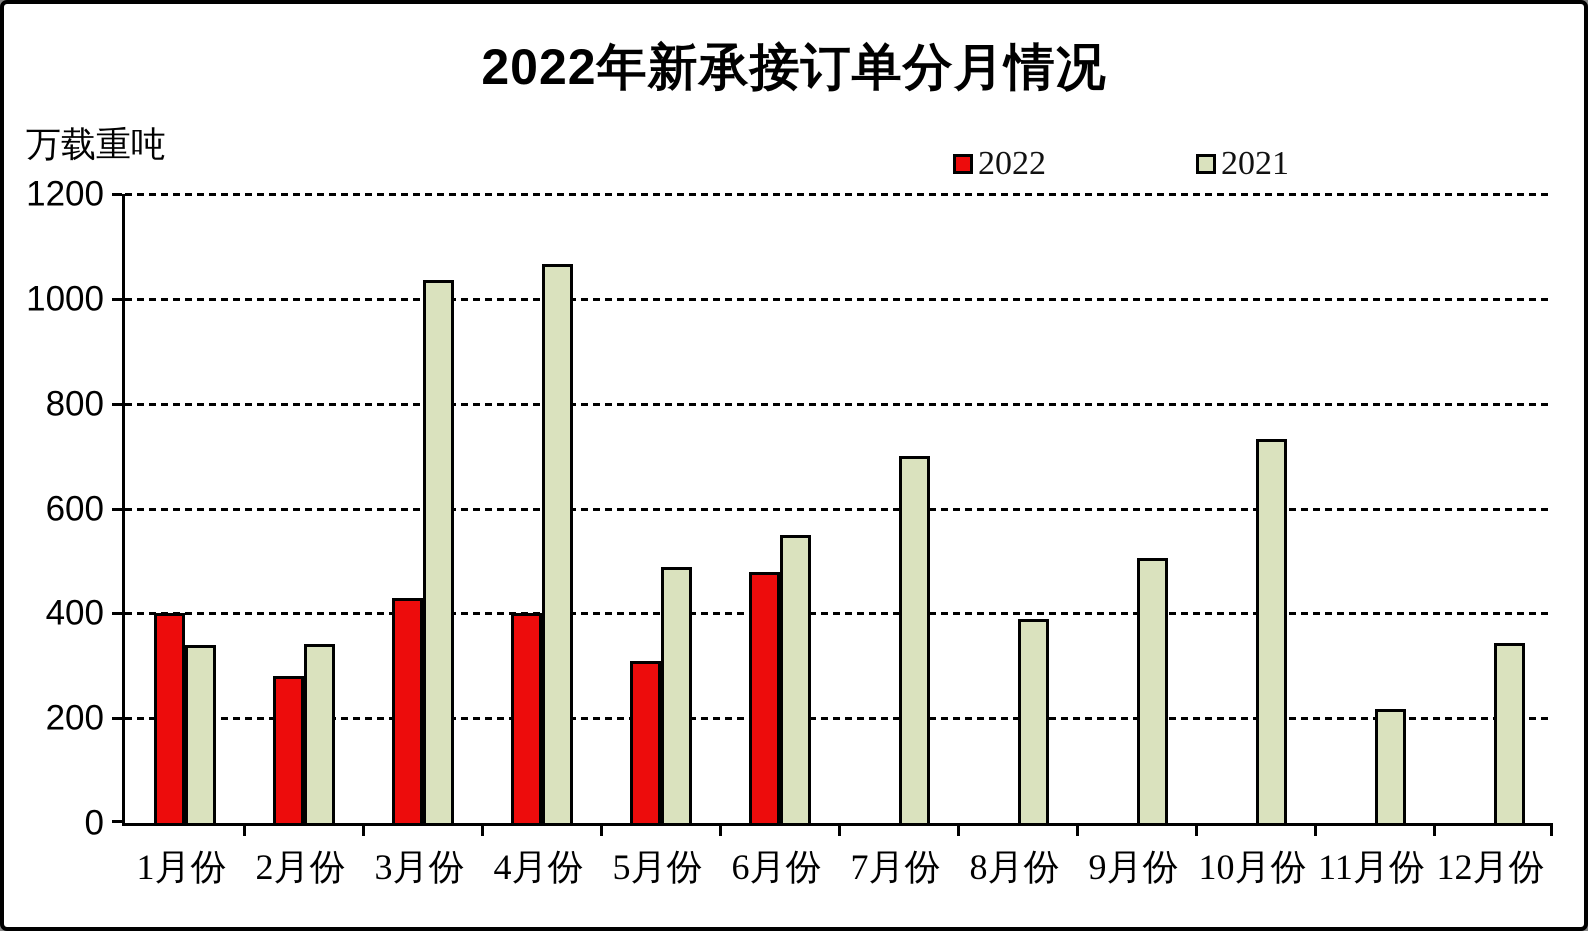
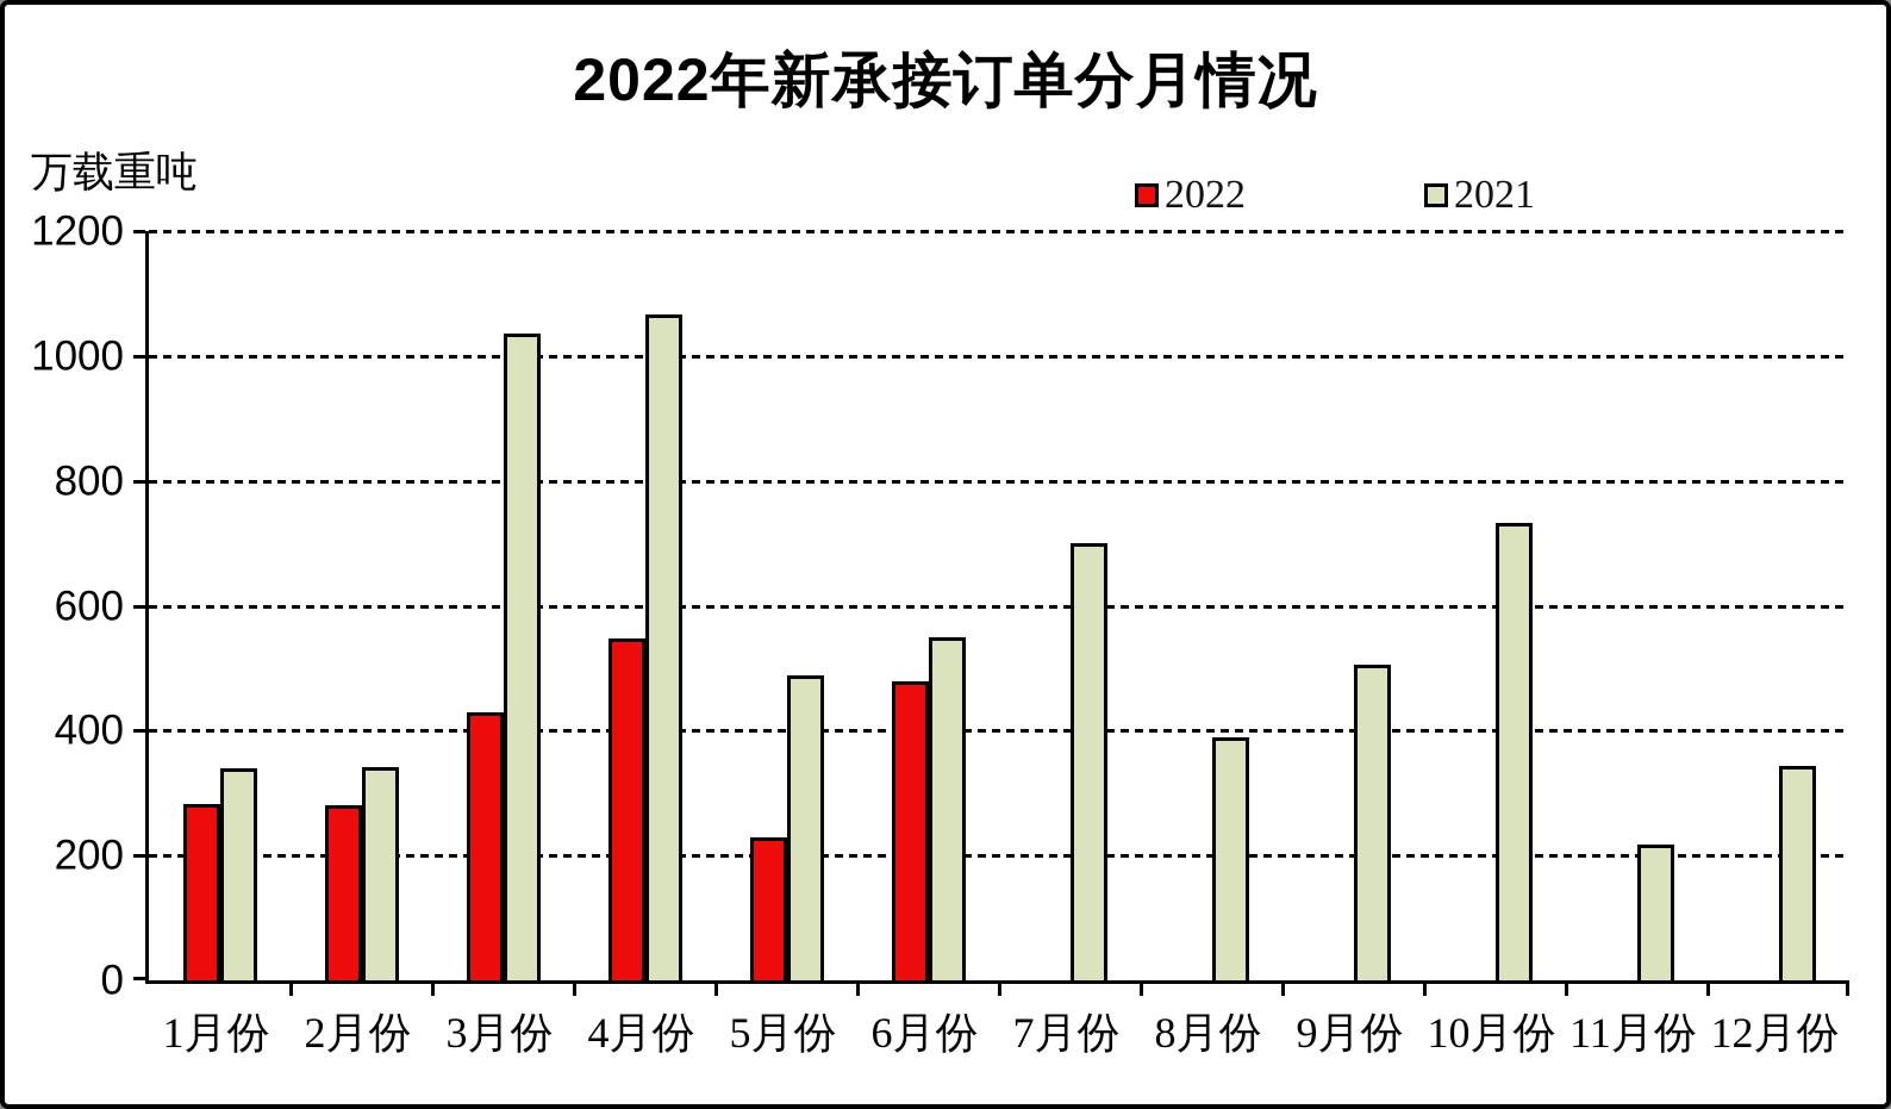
2022/1月份: 400 -> 280
2022/4月份: 400 -> 550
2022/5月份: 310 -> 230
